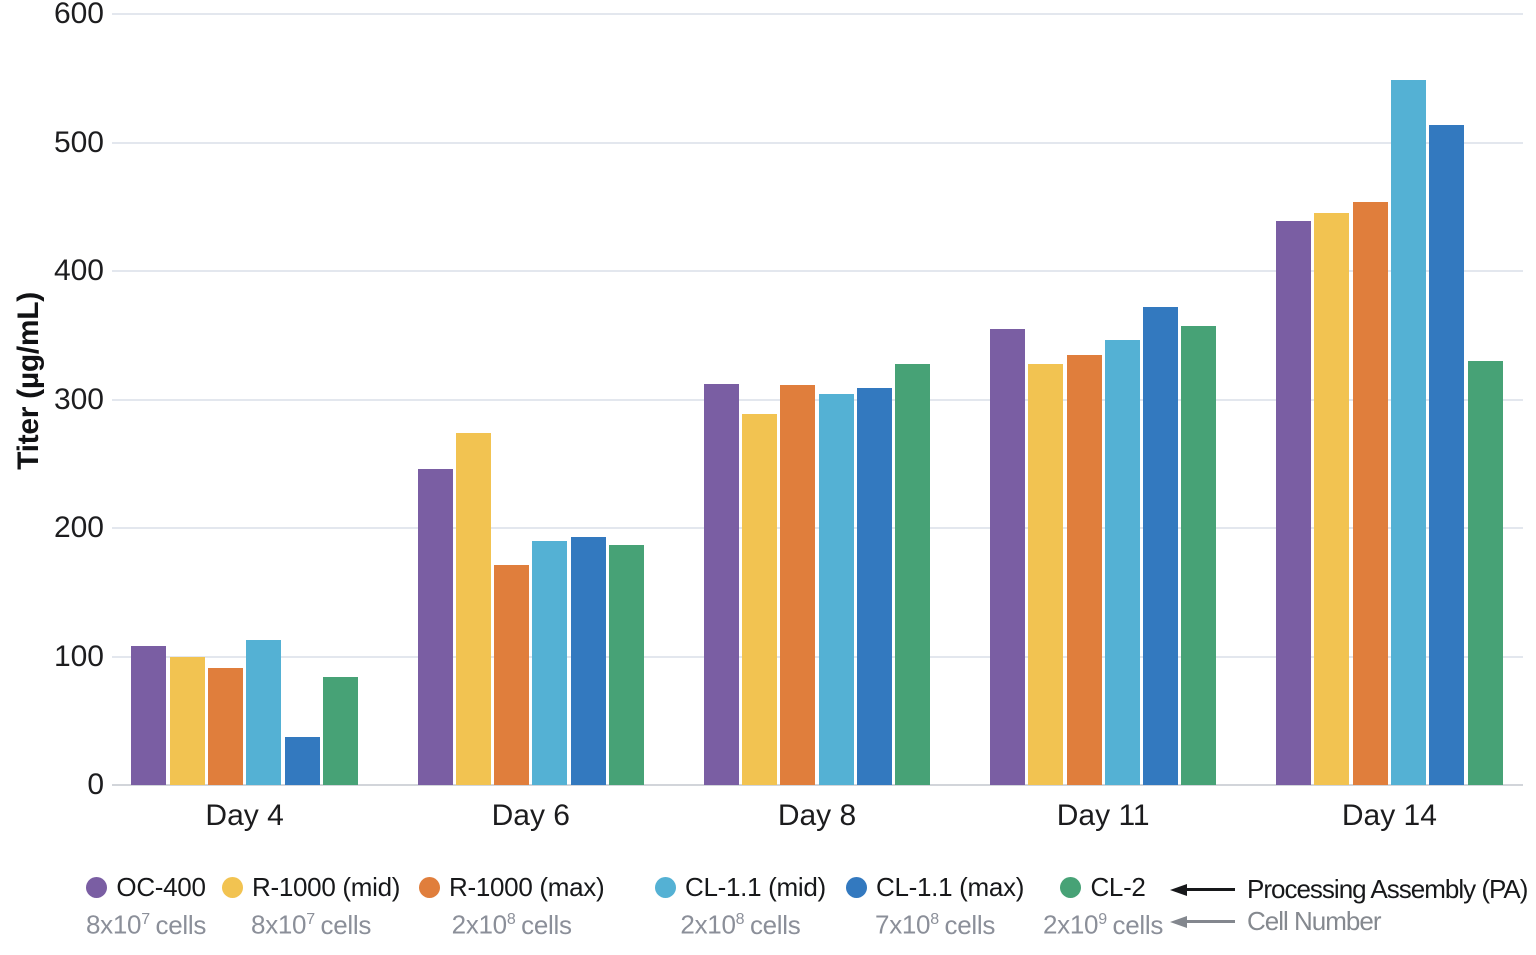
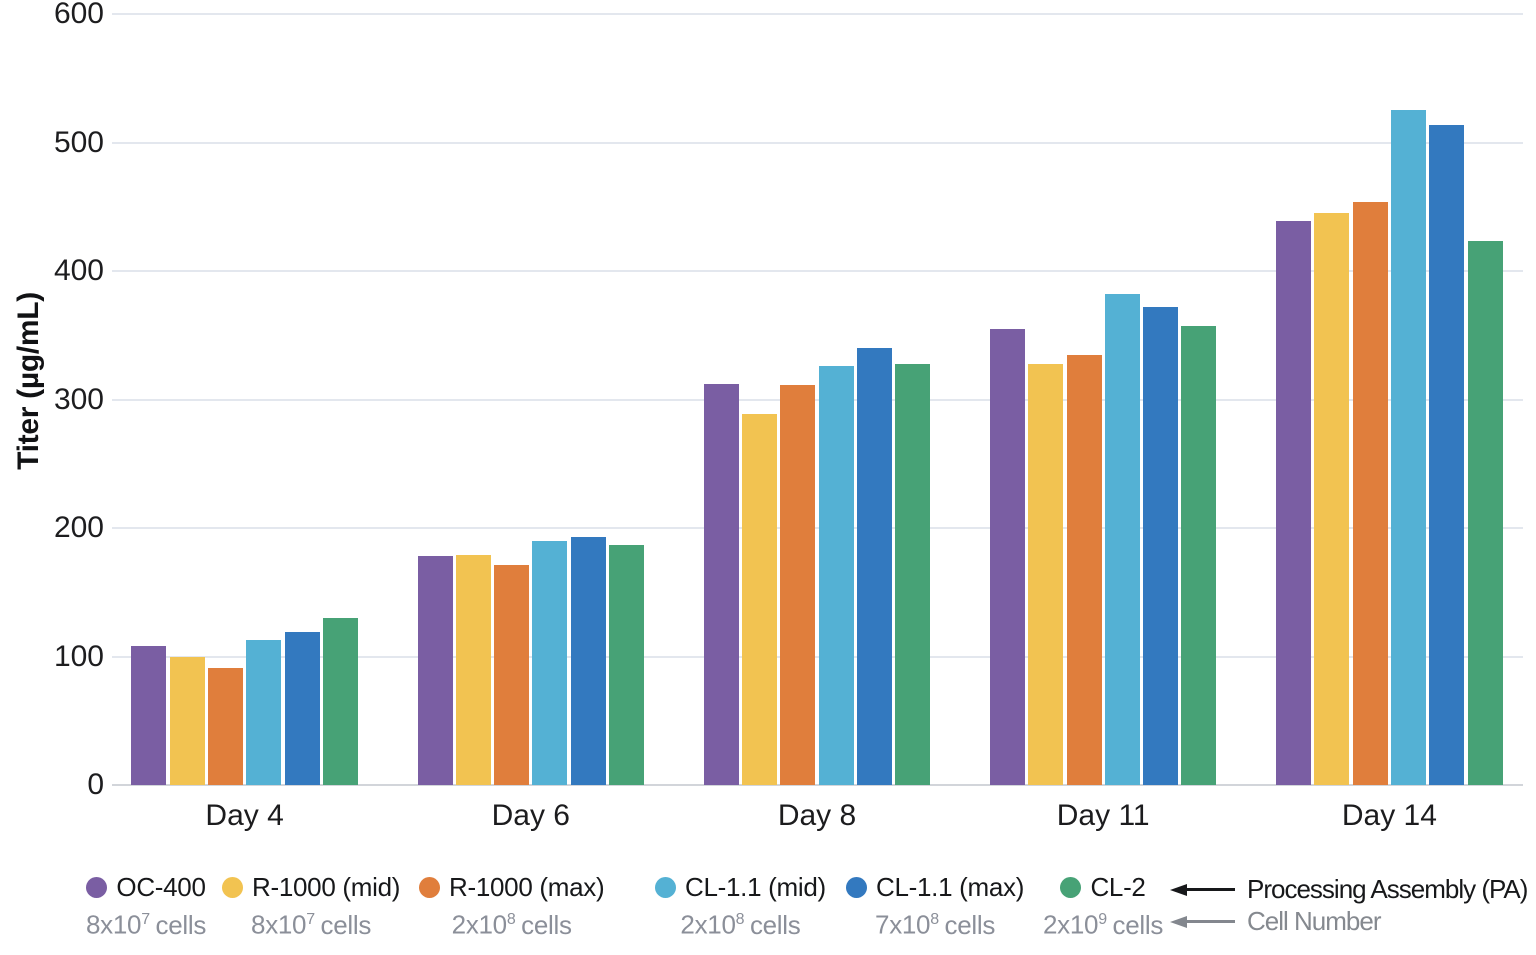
CL-1.1 (max)/Day 4: 37 -> 119
CL-2/Day 4: 84 -> 130
OC-400/Day 6: 246 -> 178
R-1000 (mid)/Day 6: 274 -> 179
CL-1.1 (mid)/Day 8: 304 -> 326
CL-1.1 (max)/Day 8: 309 -> 340
CL-1.1 (mid)/Day 11: 346 -> 382
CL-1.1 (mid)/Day 14: 549 -> 525
CL-2/Day 14: 330 -> 423
